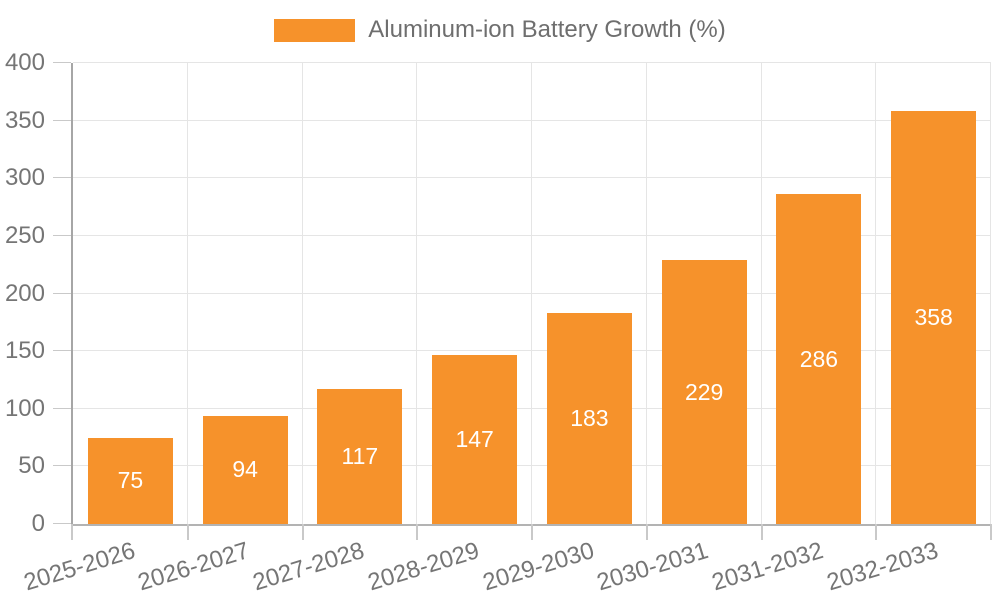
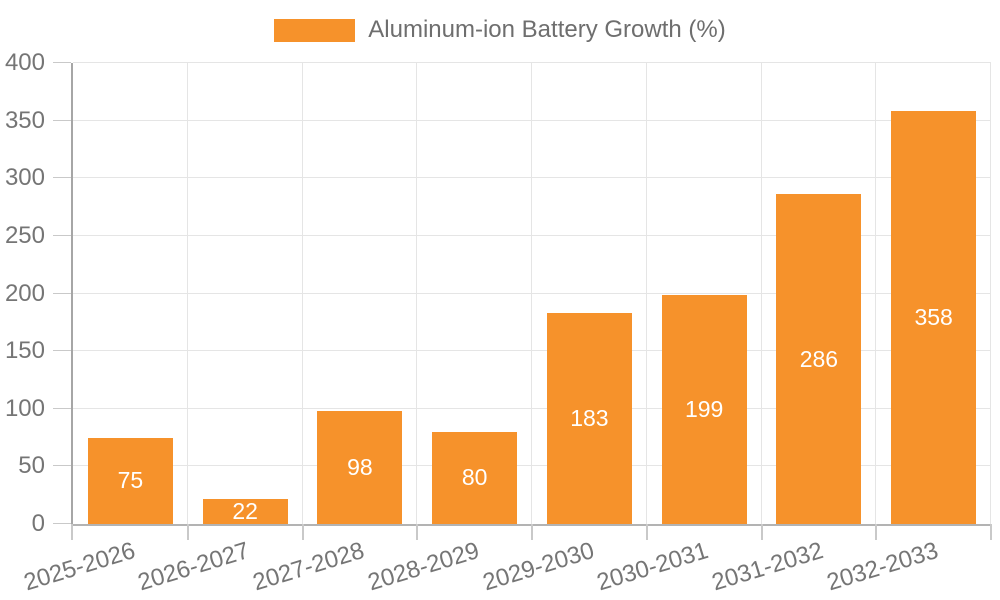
2026-2027: 94 -> 22
2027-2028: 117 -> 98
2028-2029: 147 -> 80
2030-2031: 229 -> 199
